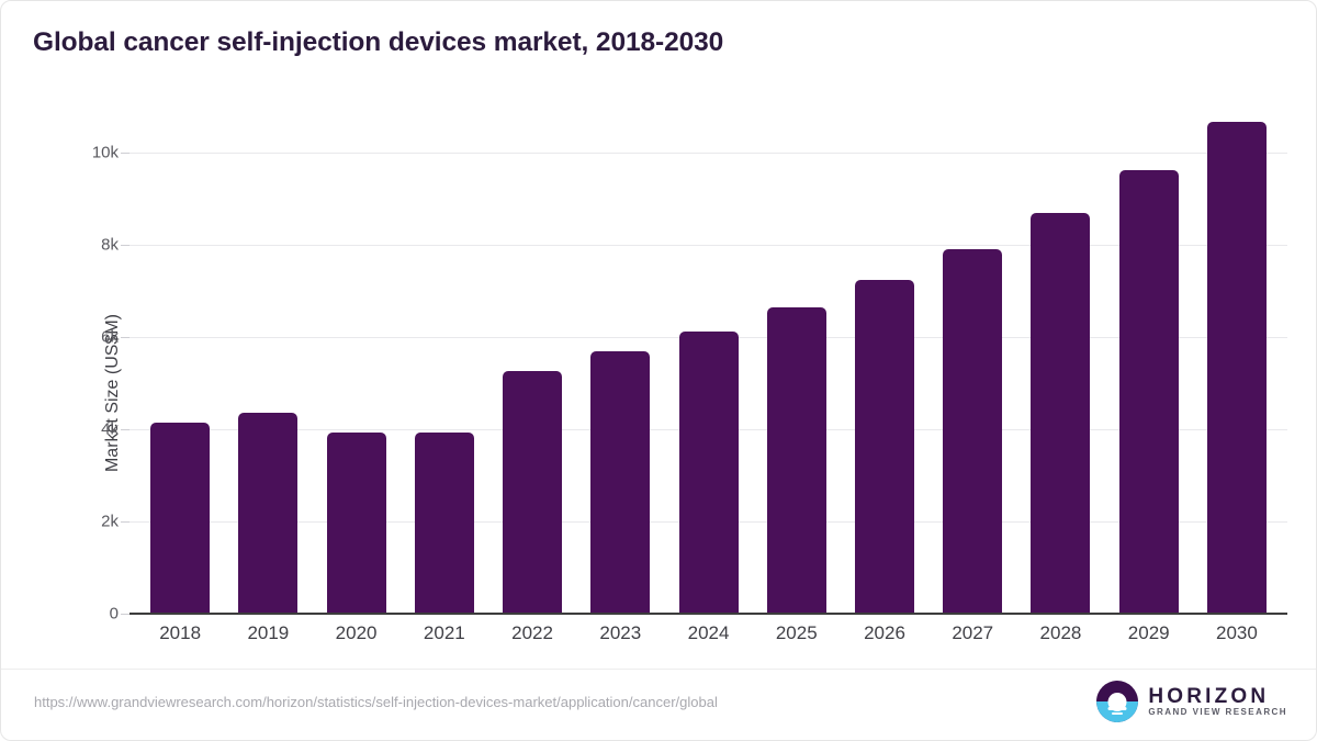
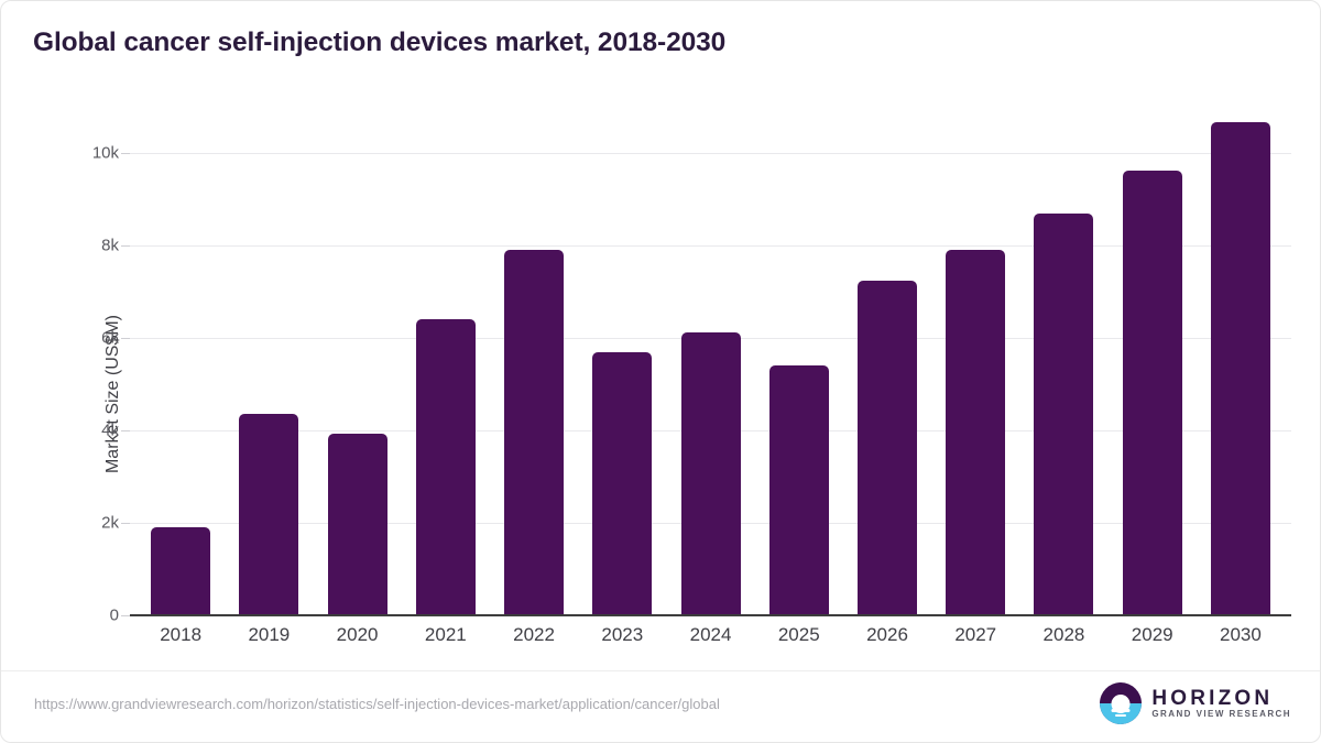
2018: 4.1k -> 1.9k
2021: 3.9k -> 6.4k
2022: 5.3k -> 7.9k
2025: 6.6k -> 5.4k
